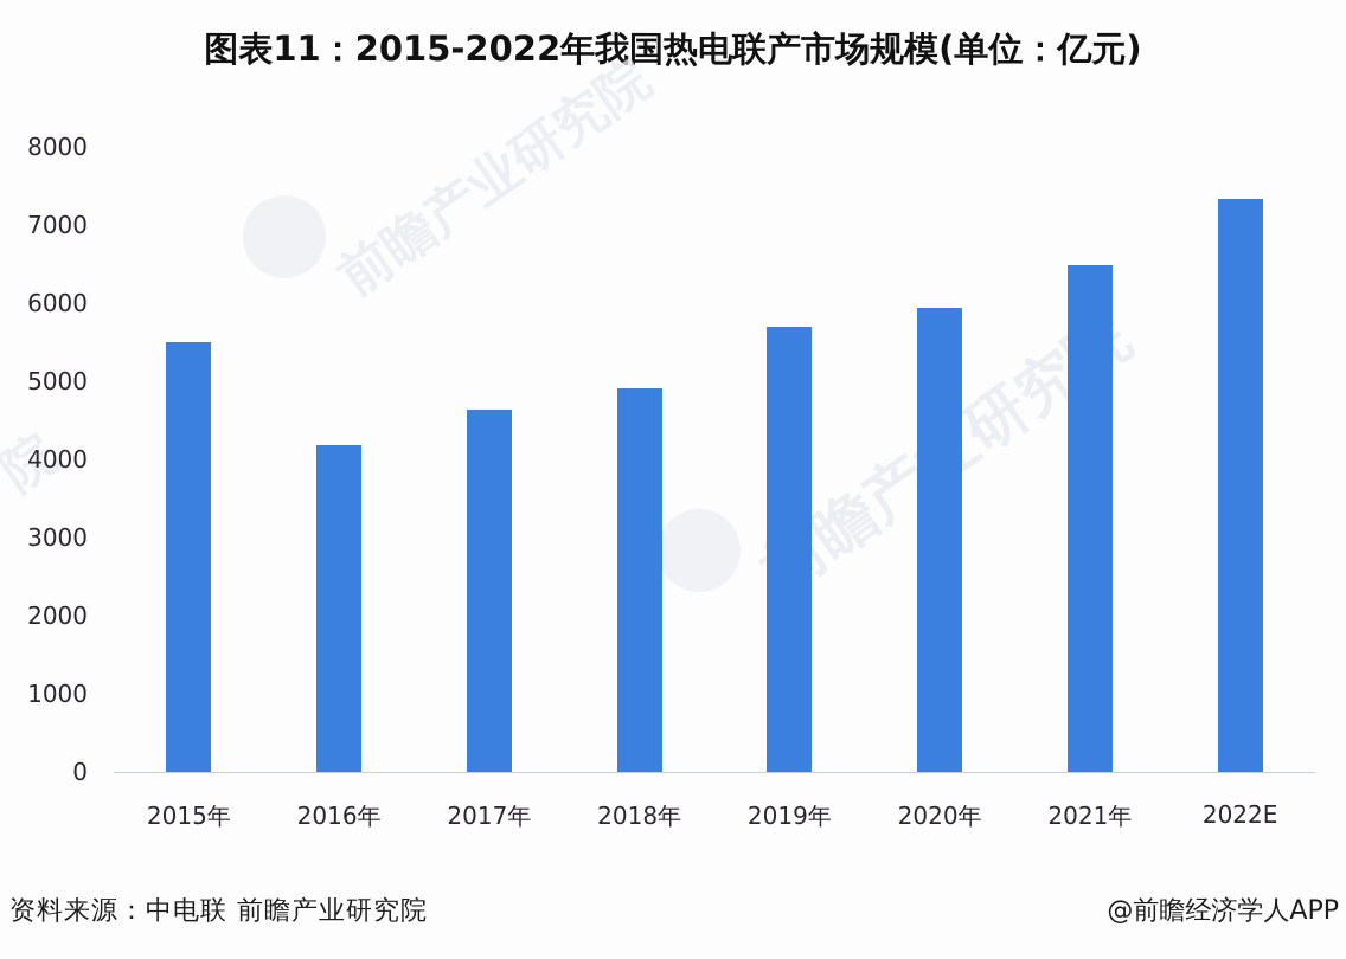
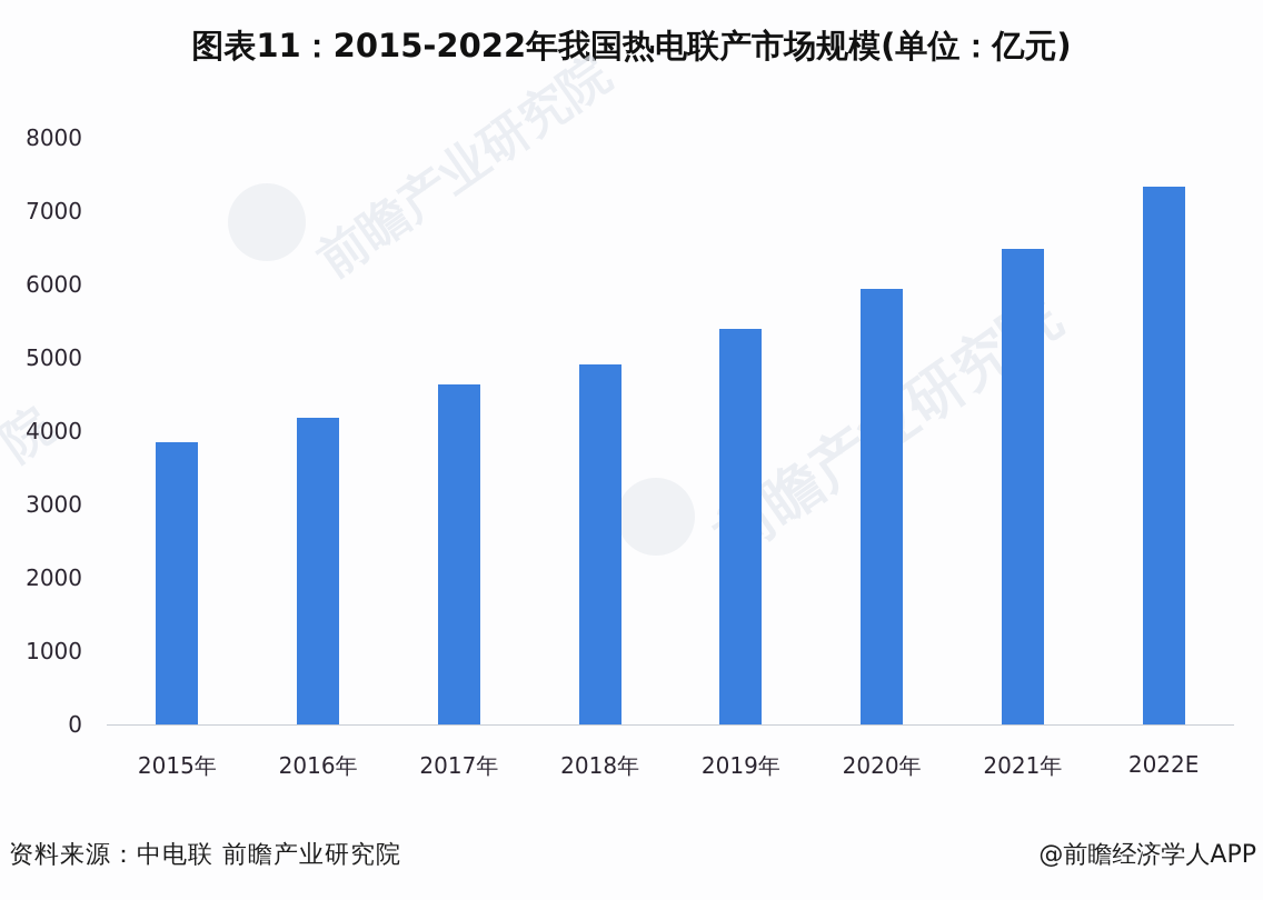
2015年: 5500 -> 3800
2019年: 5700 -> 5400
